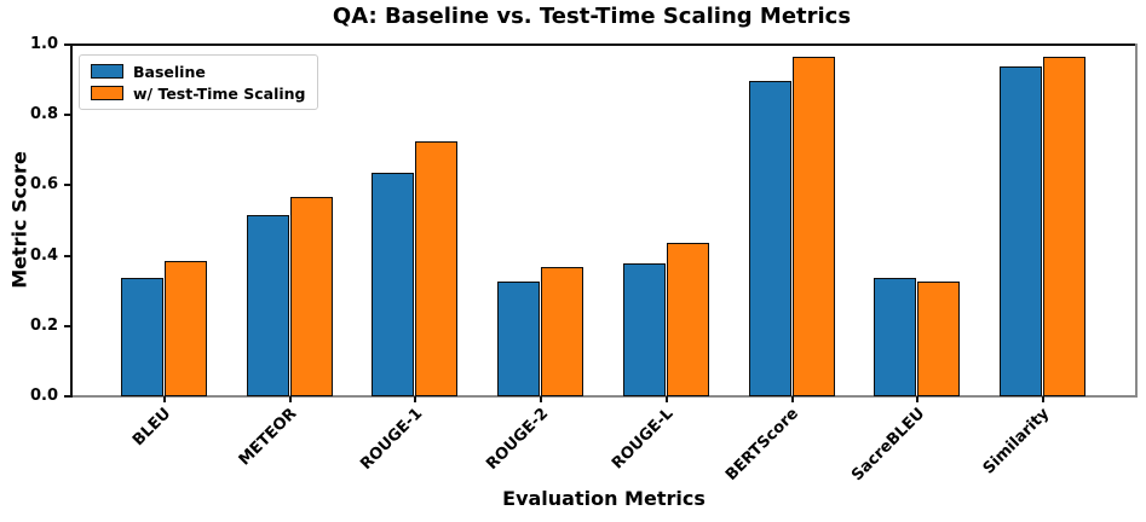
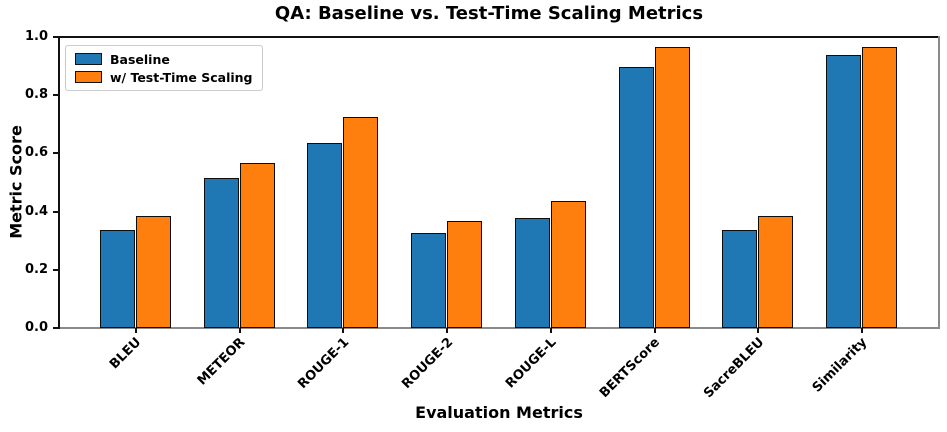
w/ Test-Time Scaling/SacreBLEU: 0.33 -> 0.39
